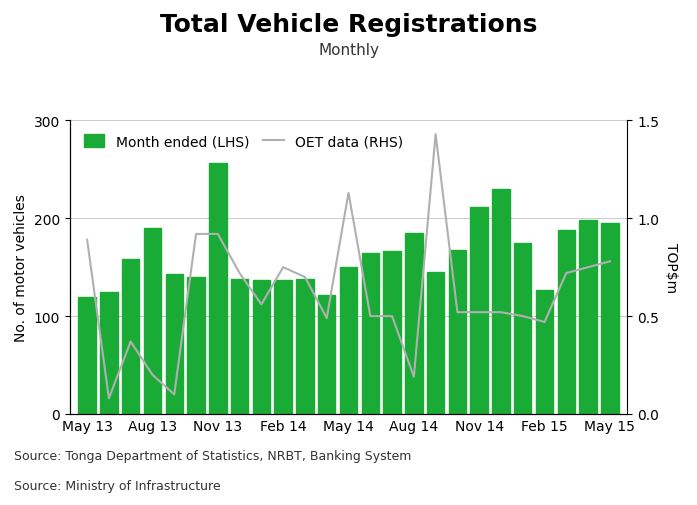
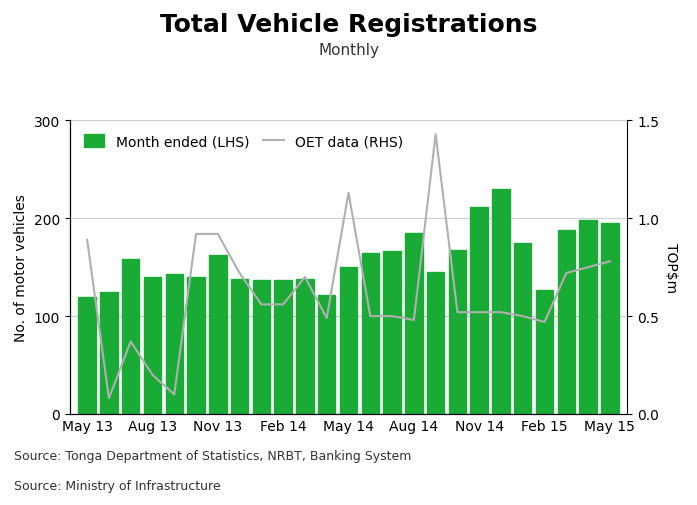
Month ended (LHS)/Aug 13: 190 -> 140
Month ended (LHS)/Nov 13: 256 -> 162
OET data (RHS)/Feb 14: 0.75 -> 0.56
OET data (RHS)/Aug 14: 0.19 -> 0.48
